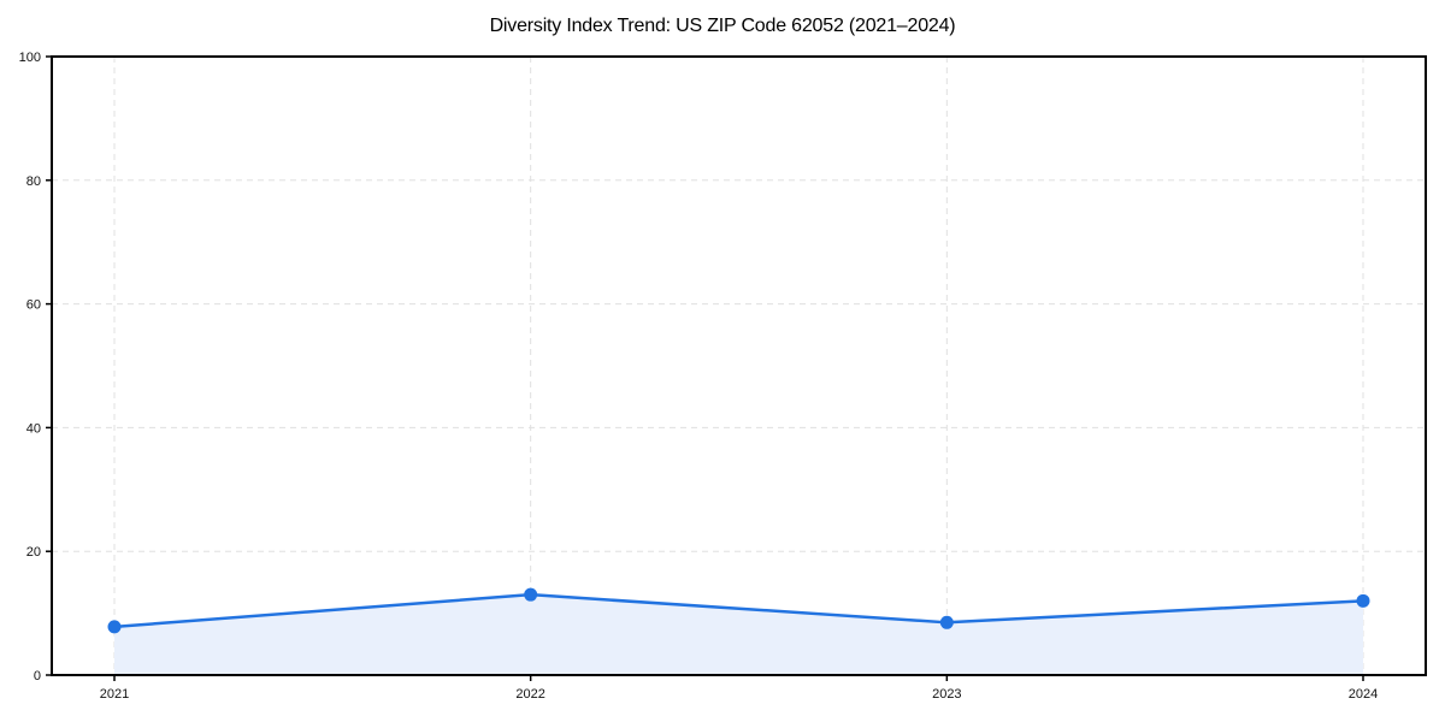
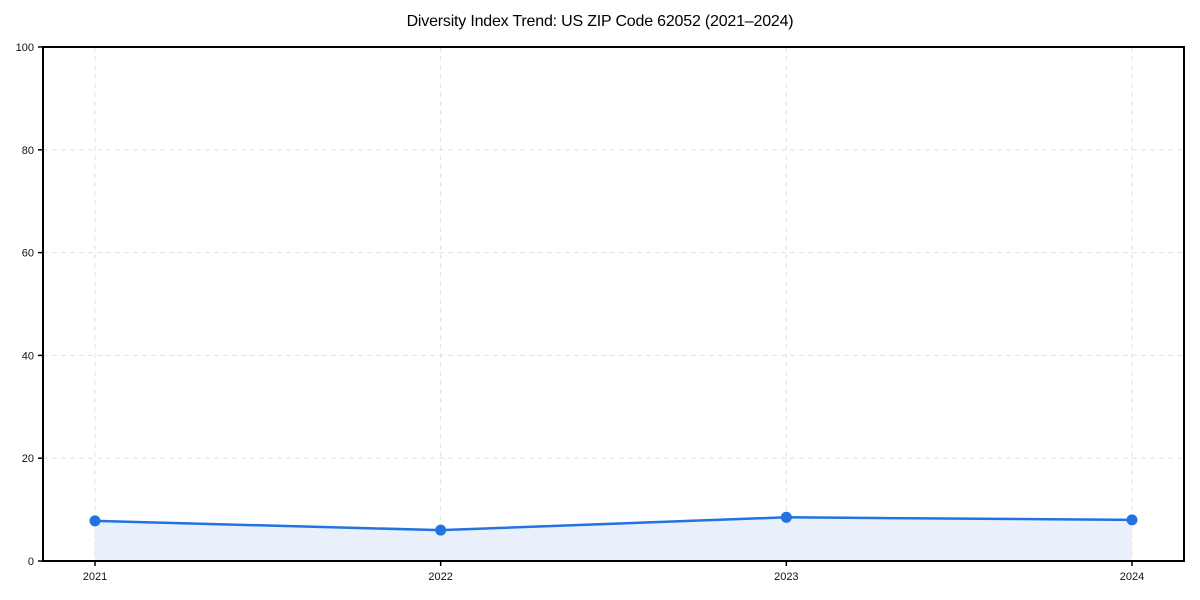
2022: 13 -> 6
2024: 12 -> 8
